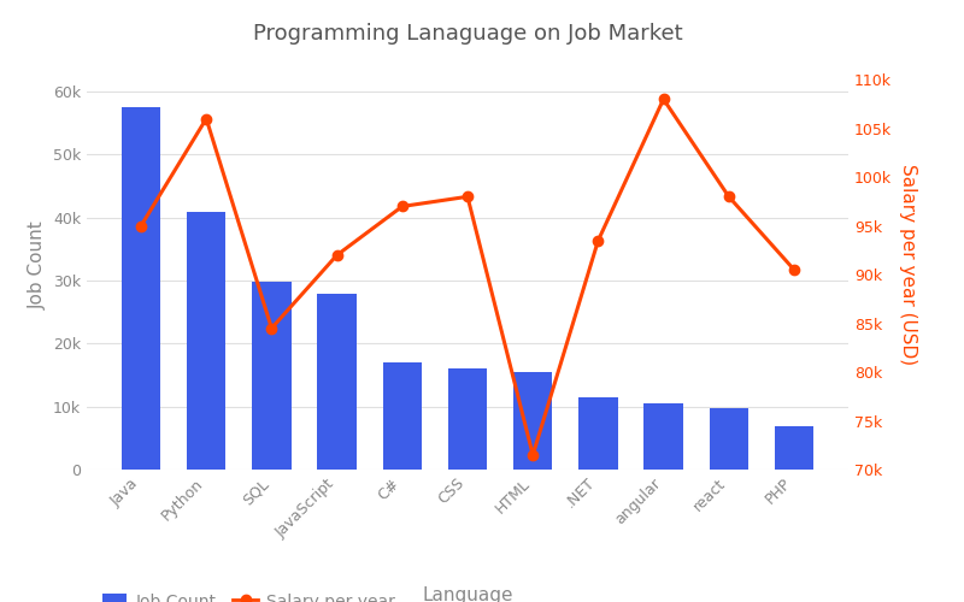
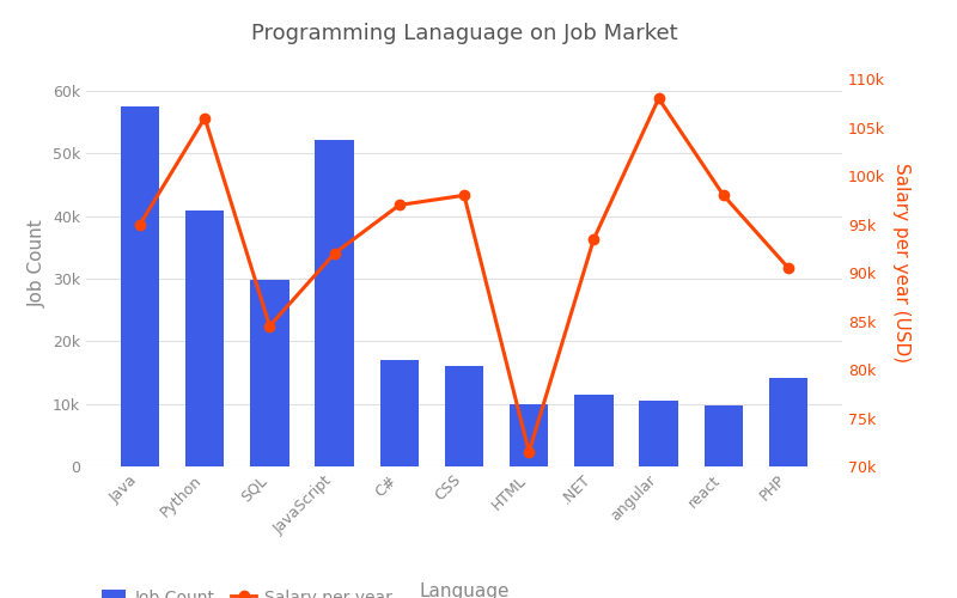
Job Count/JavaScript: 28.0k -> 52.2k
Job Count/HTML: 15.5k -> 10.0k
Job Count/PHP: 6.8k -> 14.2k
